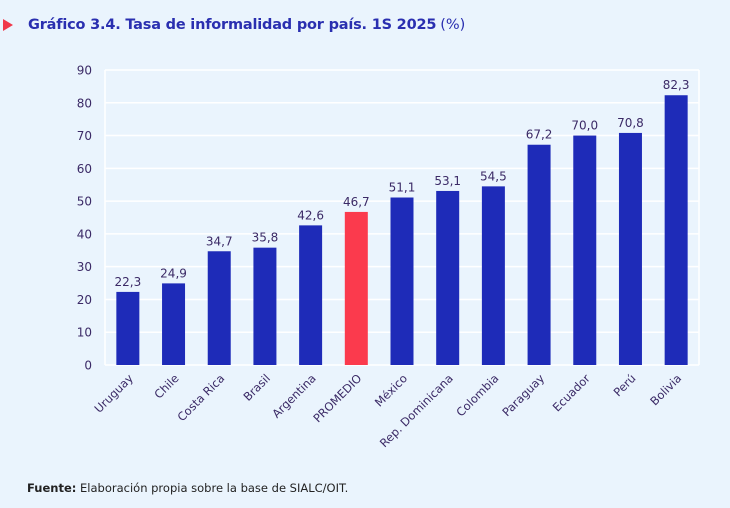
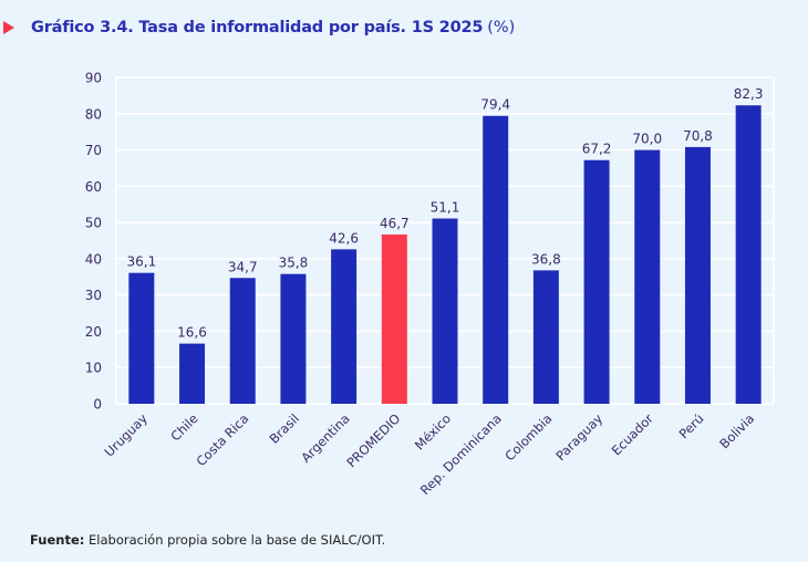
Uruguay: 22,3 -> 36,1
Chile: 24,9 -> 16,6
Rep. Dominicana: 53,1 -> 79,4
Colombia: 54,5 -> 36,8
